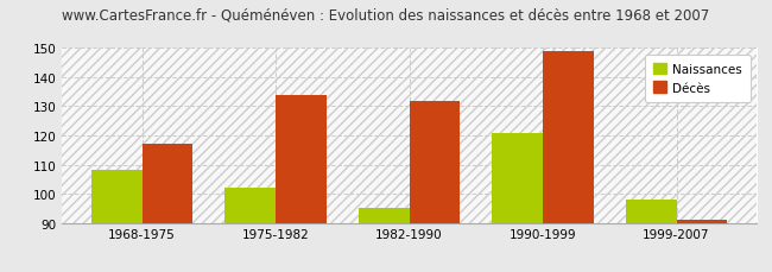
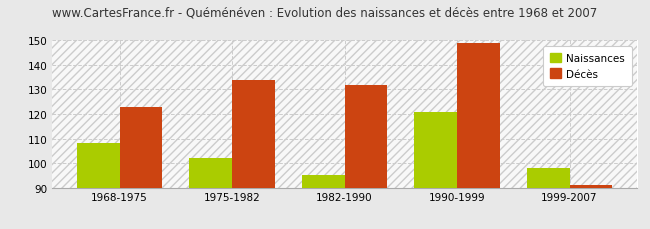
Décès/1968-1975: 117 -> 123
